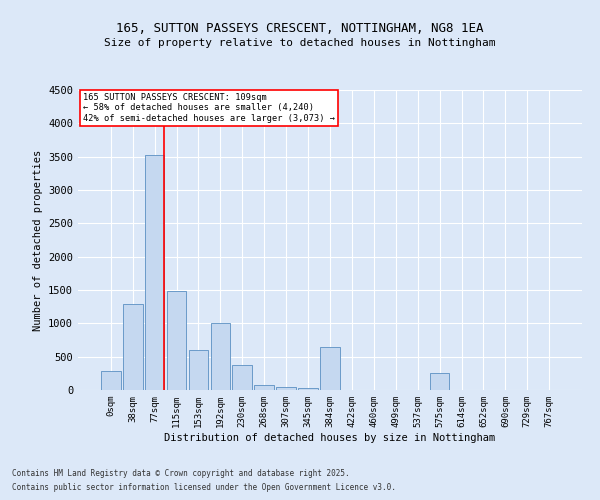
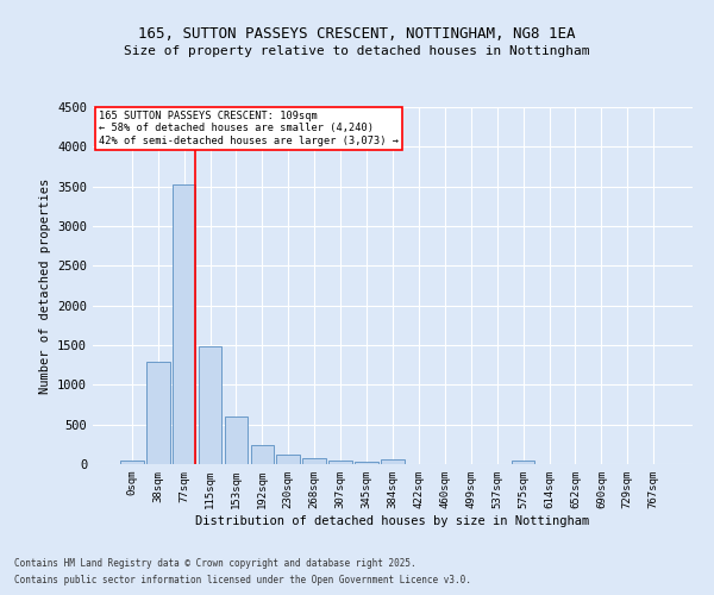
0sqm: 280 -> 40
192sqm: 1000 -> 240
230sqm: 380 -> 120
384sqm: 640 -> 60
575sqm: 260 -> 50
